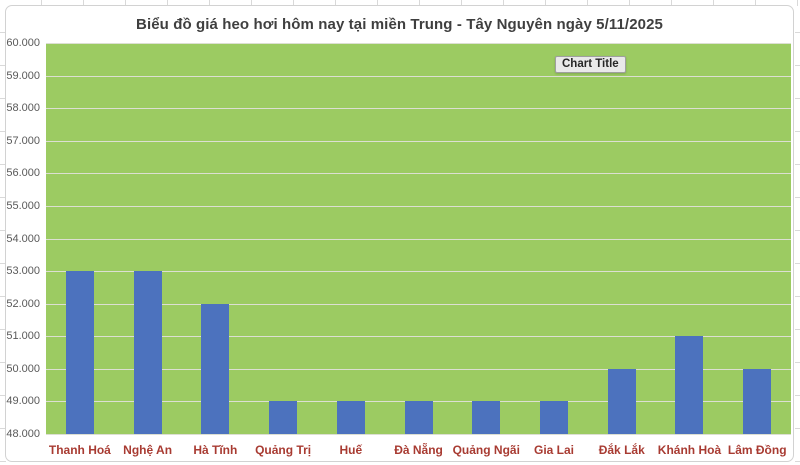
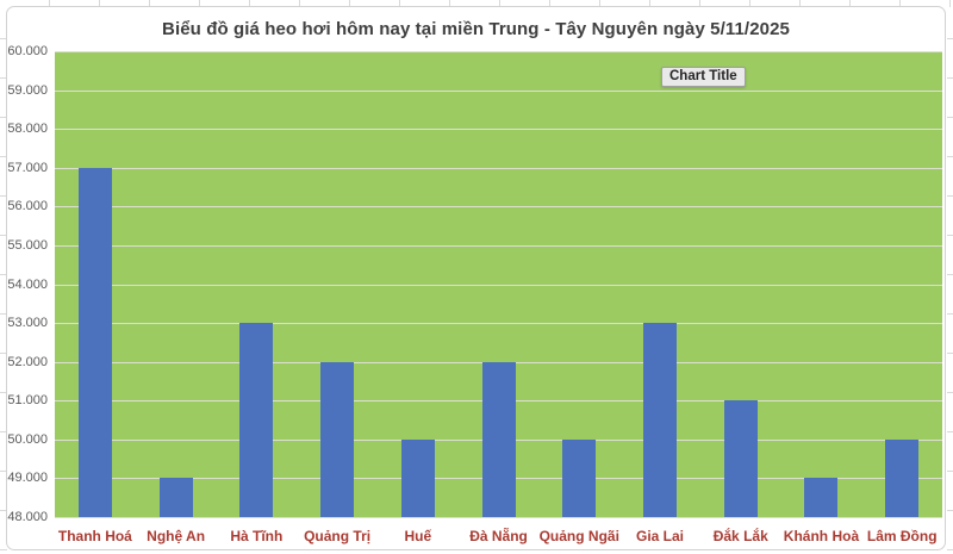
Thanh Hoá: 53000 -> 57000
Nghệ An: 53000 -> 49000
Hà Tĩnh: 52000 -> 53000
Quảng Trị: 49000 -> 52000
Huế: 49000 -> 50000
Đà Nẵng: 49000 -> 52000
Quảng Ngãi: 49000 -> 50000
Gia Lai: 49000 -> 53000
Đắk Lắk: 50000 -> 51000
Khánh Hoà: 51000 -> 49000
